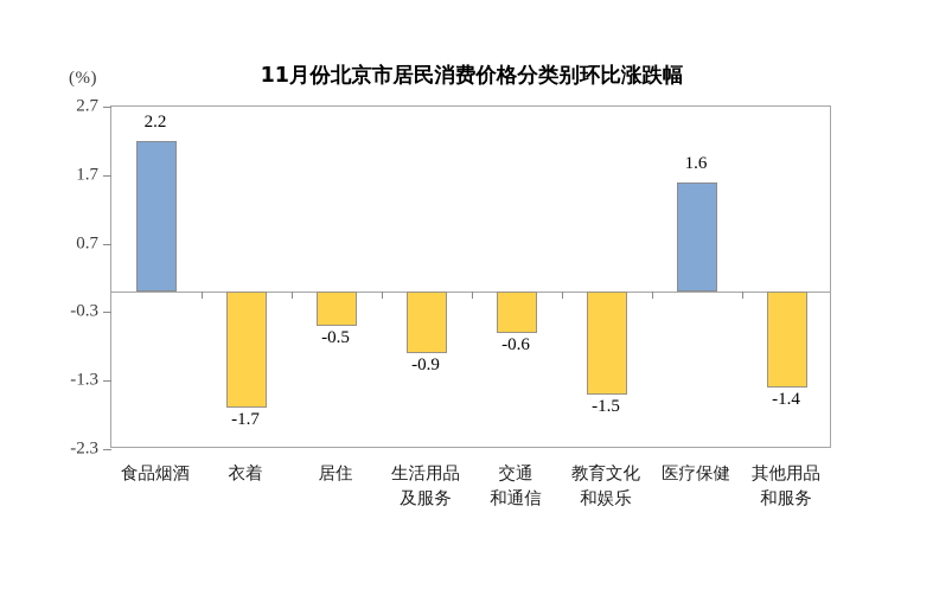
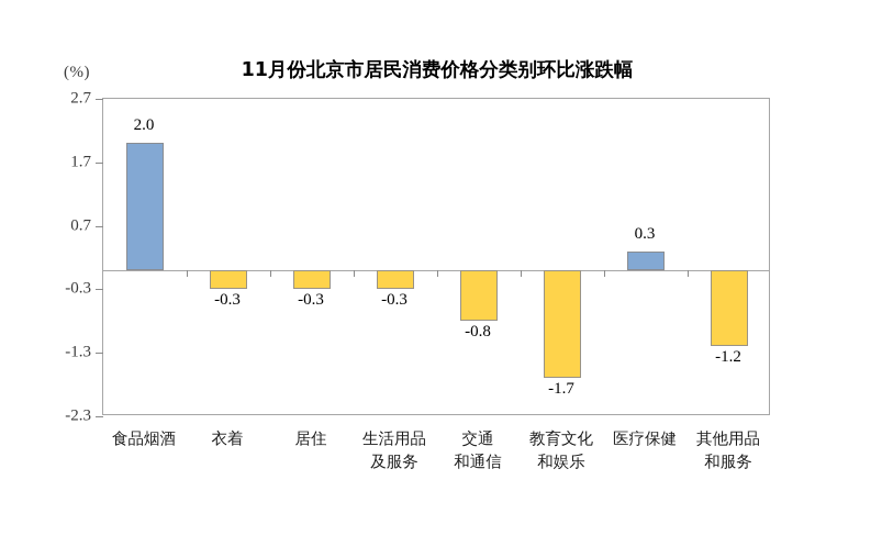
食品烟酒: 2.2 -> 2.0
衣着: -1.7 -> -0.3
居住: -0.5 -> -0.3
生活用品及服务: -0.9 -> -0.3
交通和通信: -0.6 -> -0.8
教育文化和娱乐: -1.5 -> -1.7
医疗保健: 1.6 -> 0.3
其他用品和服务: -1.4 -> -1.2
